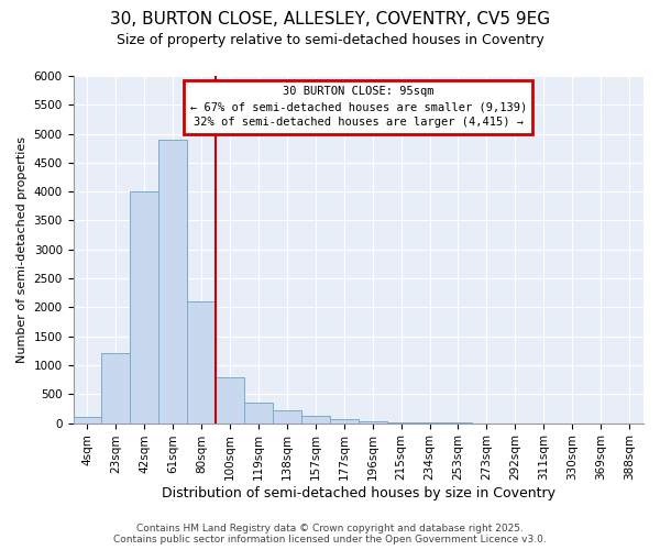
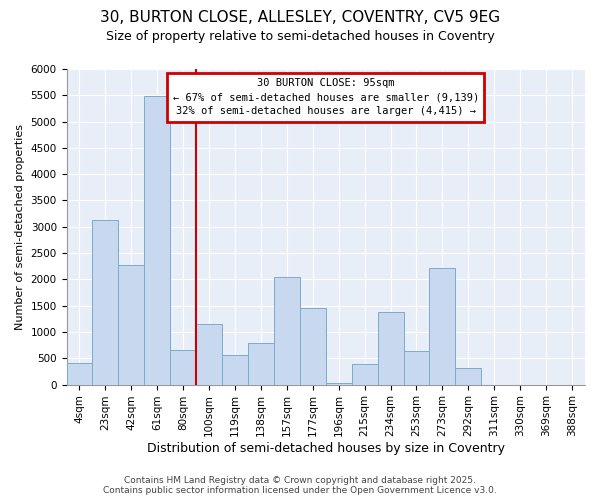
4sqm: 100 -> 420
23sqm: 1200 -> 3120
42sqm: 4000 -> 2280
61sqm: 4900 -> 5480
80sqm: 2100 -> 660
100sqm: 800 -> 1160
119sqm: 350 -> 560
138sqm: 220 -> 800
157sqm: 130 -> 2040
177sqm: 60 -> 1460
215sqm: 10 -> 400
234sqm: 0 -> 1380
253sqm: 0 -> 640
273sqm: 0 -> 2220
292sqm: 0 -> 320
